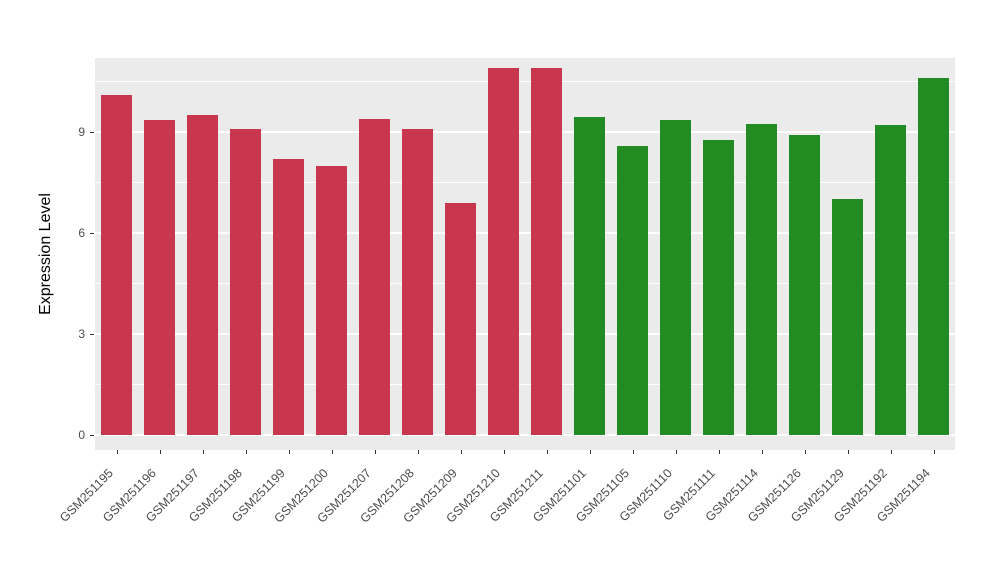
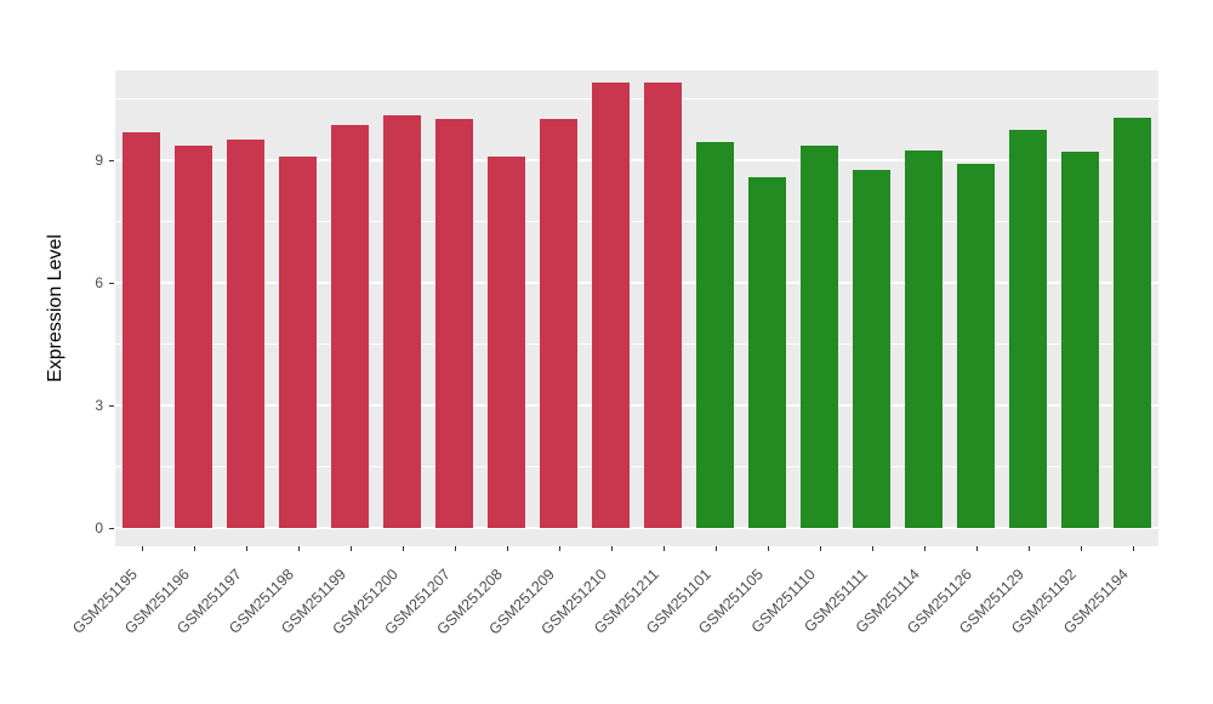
GSM251195: 10.1 -> 9.7
GSM251199: 8.2 -> 9.8
GSM251200: 8.0 -> 10.1
GSM251207: 9.4 -> 10.0
GSM251209: 6.9 -> 10.0
GSM251129: 7.0 -> 9.8
GSM251194: 10.6 -> 10.1
